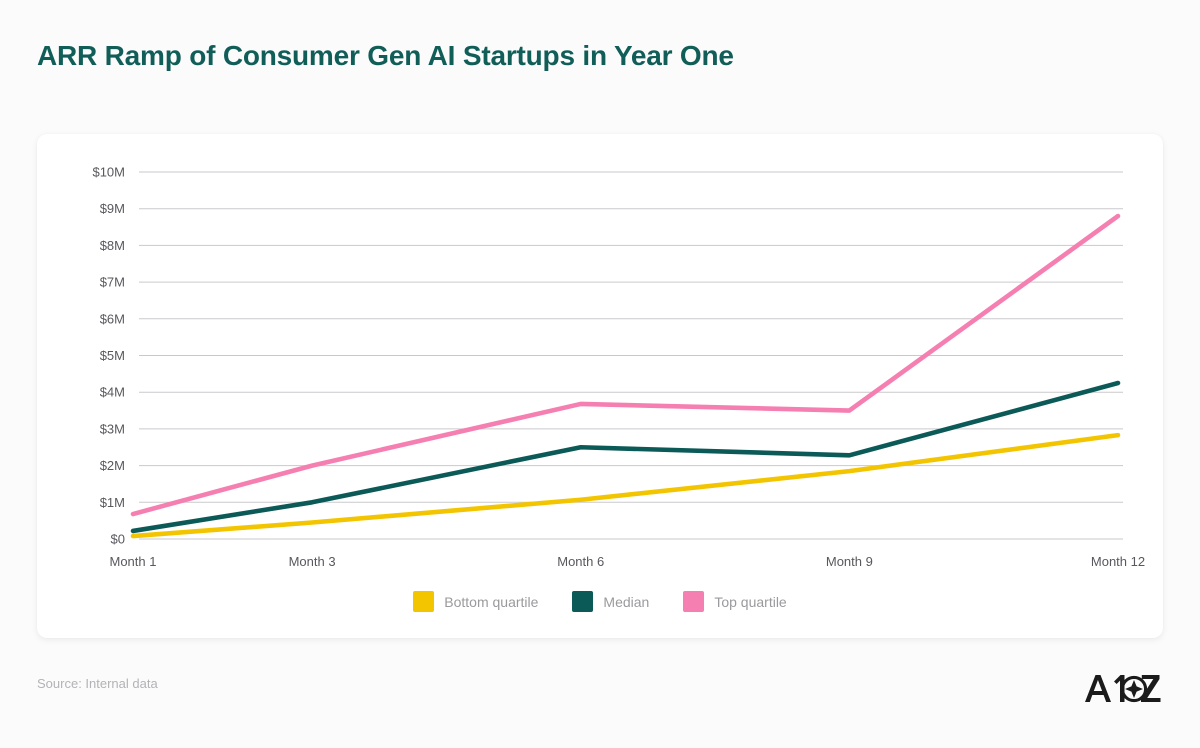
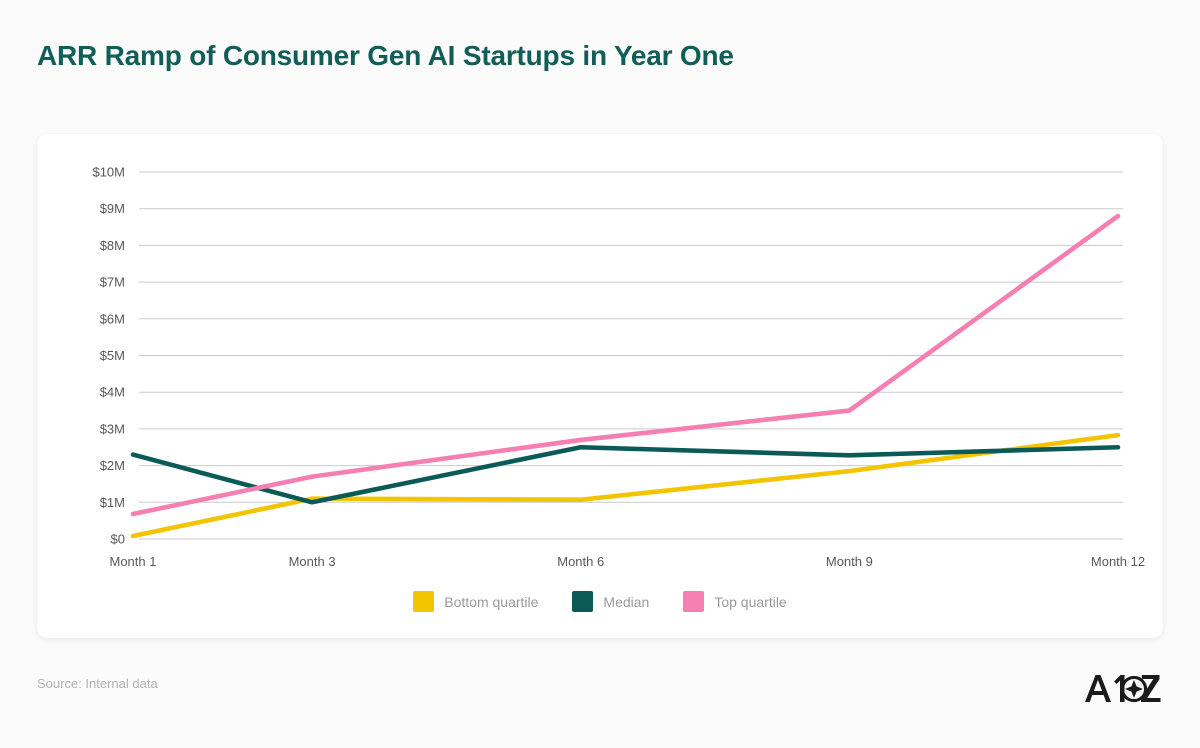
Median/Month 1: $0.2M -> $2.3M
Bottom quartile/Month 3: $0.5M -> $1.1M
Top quartile/Month 3: $2.0M -> $1.7M
Top quartile/Month 6: $3.7M -> $2.7M
Median/Month 12: $4.2M -> $2.5M
